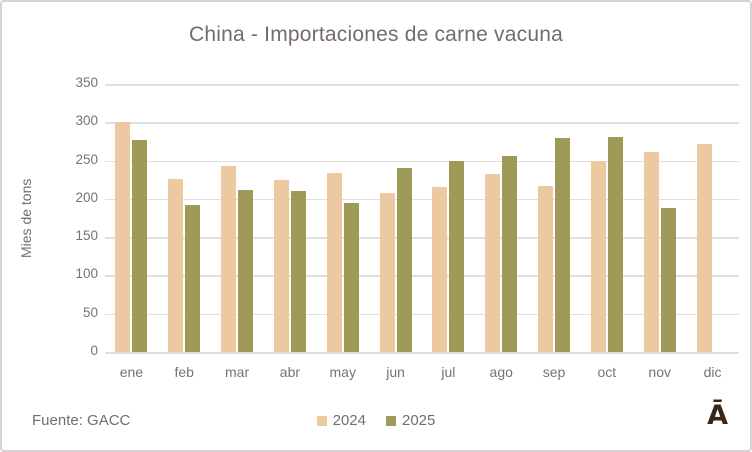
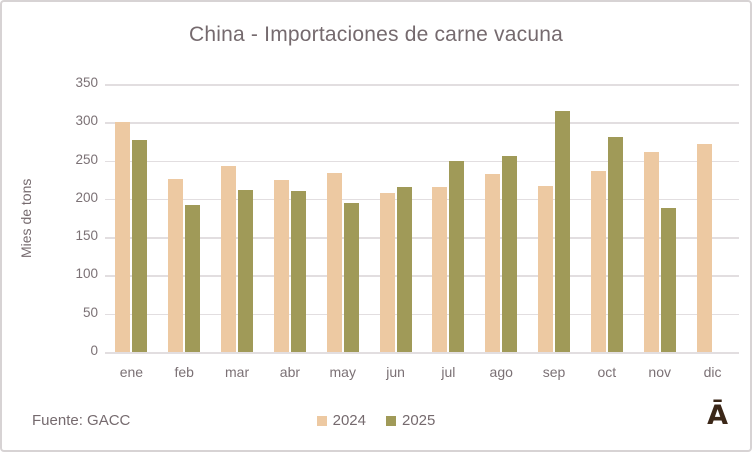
2025/jun: 240 -> 220
2025/sep: 280 -> 320
2024/oct: 250 -> 240
